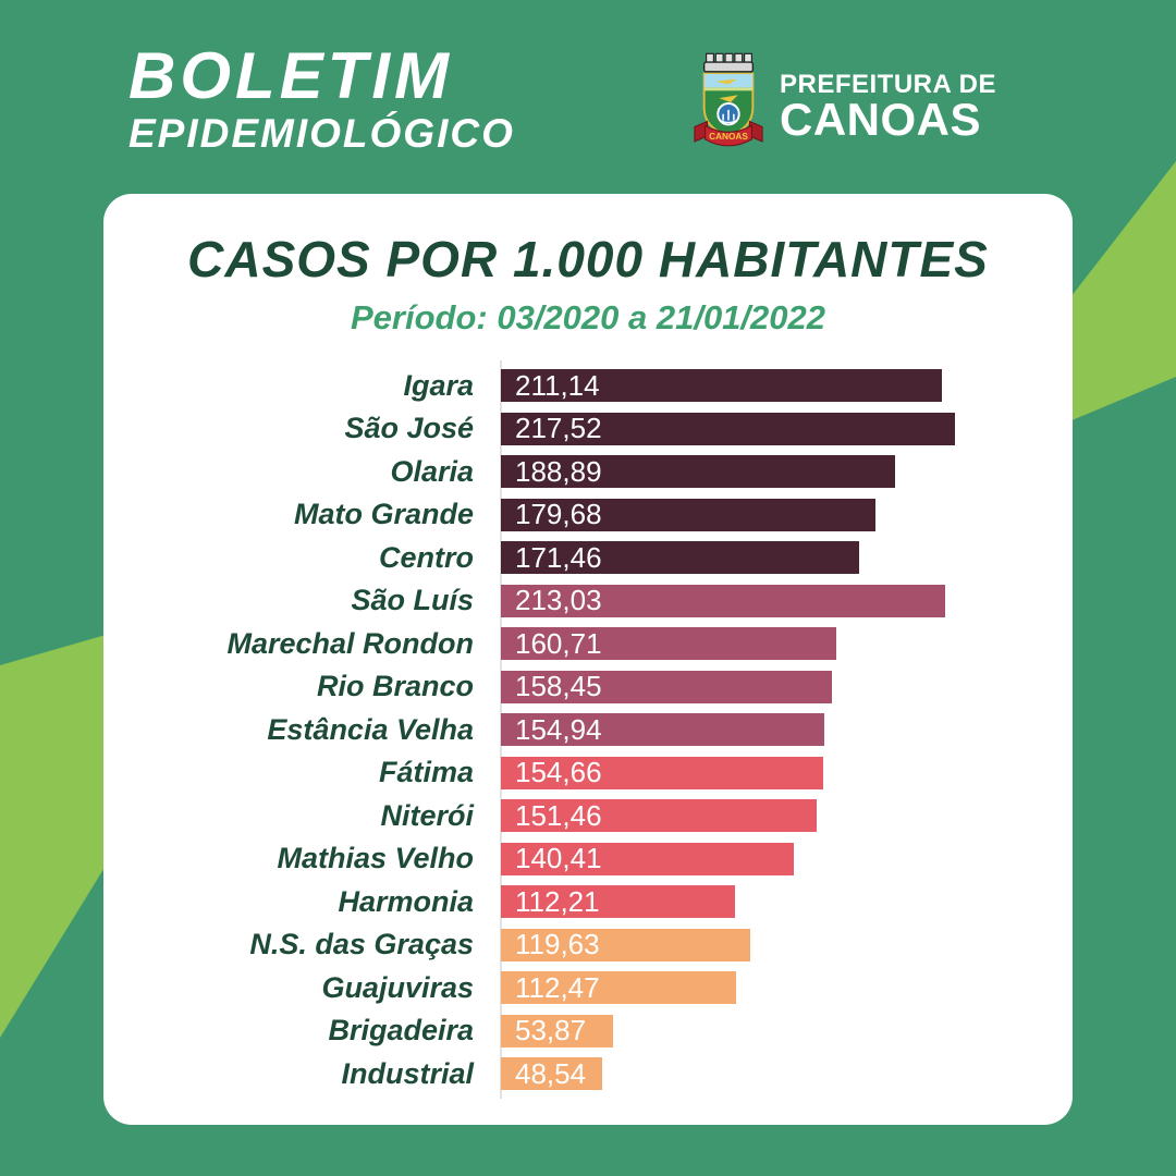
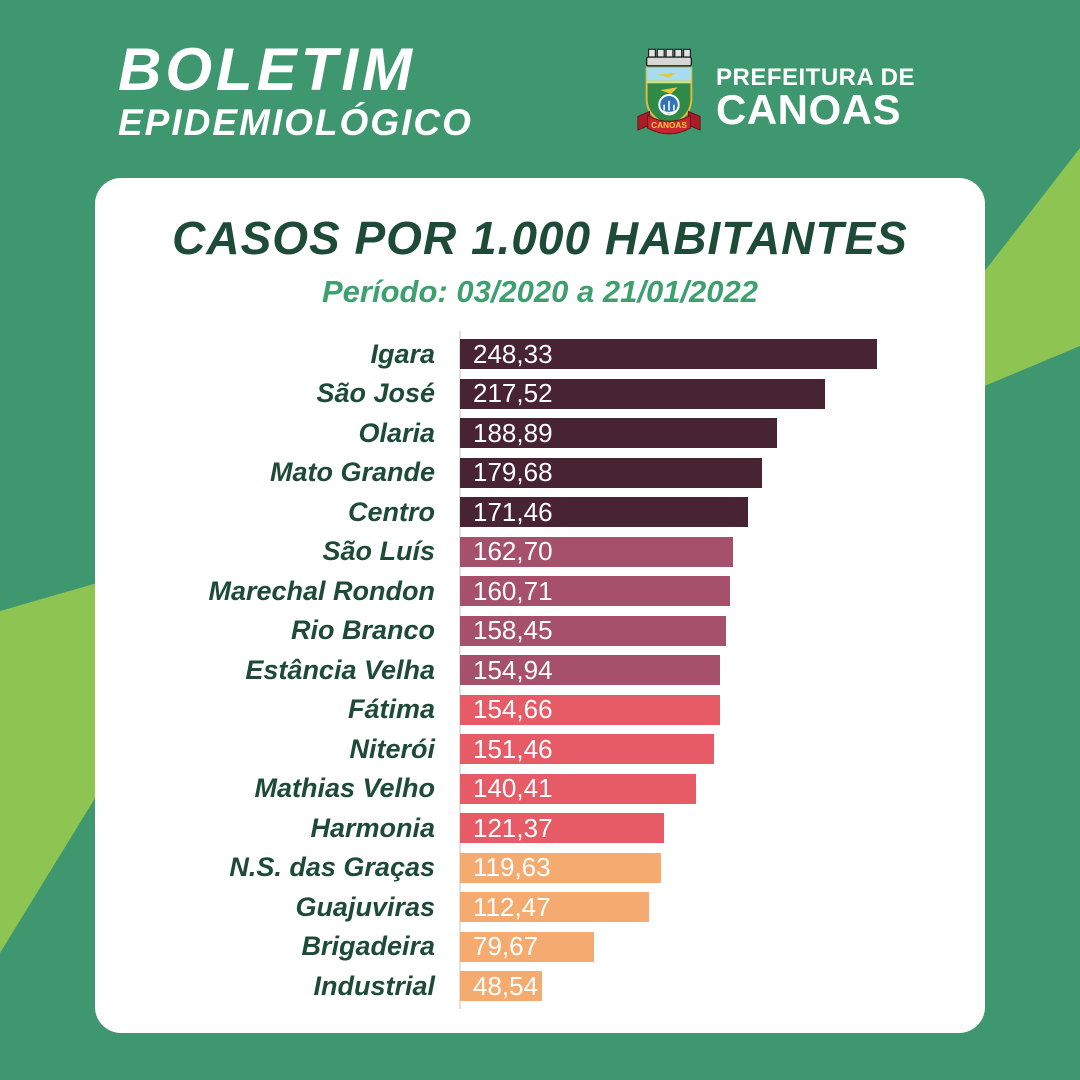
Igara: 211,14 -> 248,33
São Luís: 213,03 -> 162,70
Harmonia: 112,21 -> 121,37
Brigadeira: 53,87 -> 79,67
